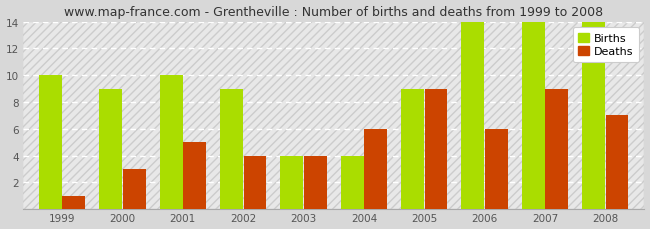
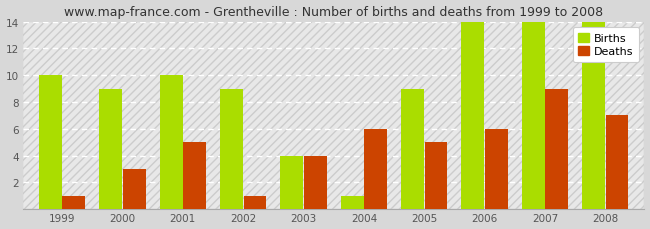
Deaths/2002: 4 -> 1
Births/2004: 4 -> 1
Deaths/2005: 9 -> 5
